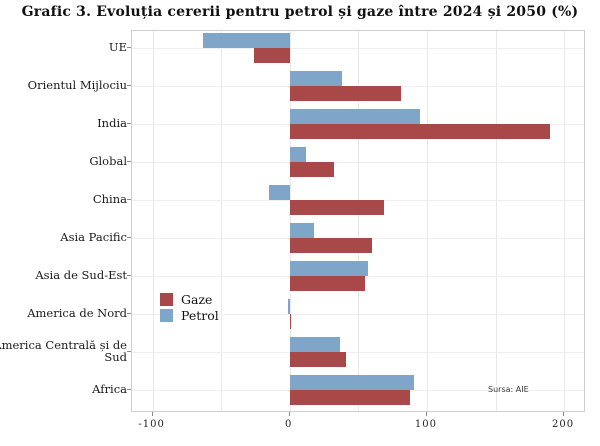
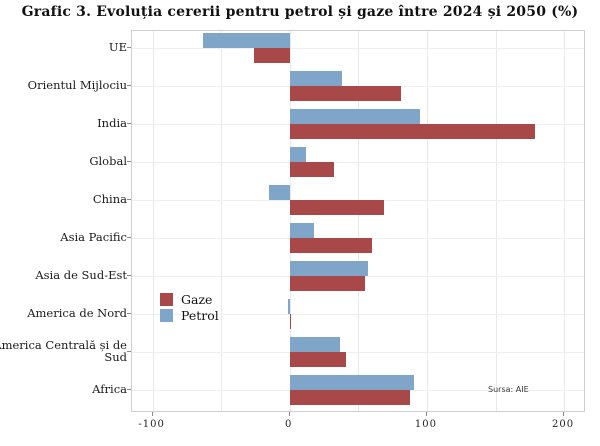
Gaze/India: 190 -> 179
